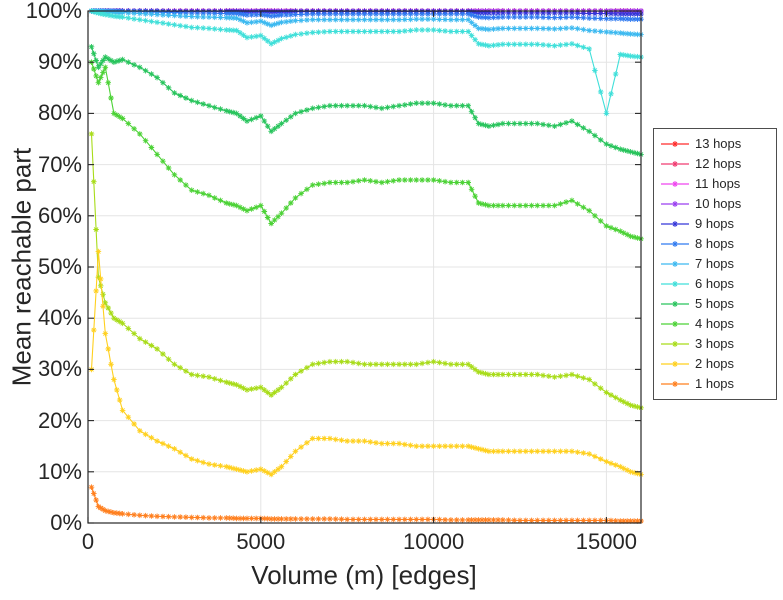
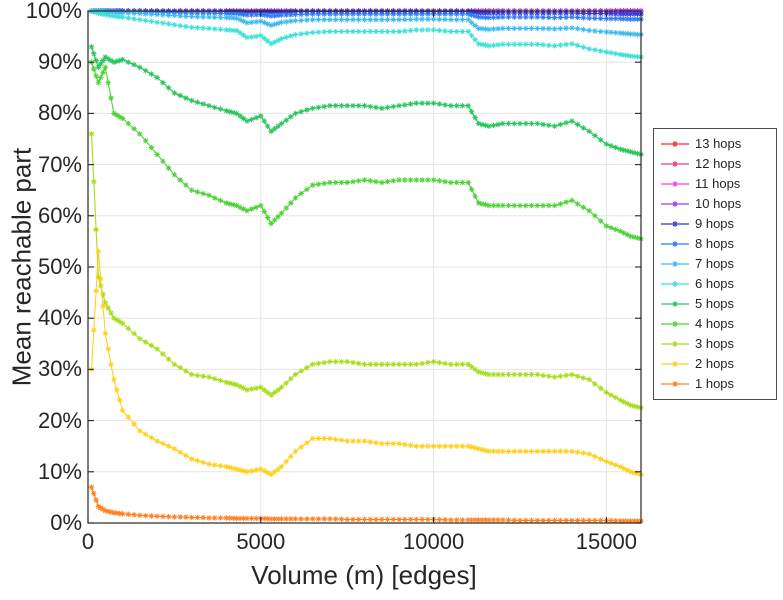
6 hops/15000: 80% -> 92%
